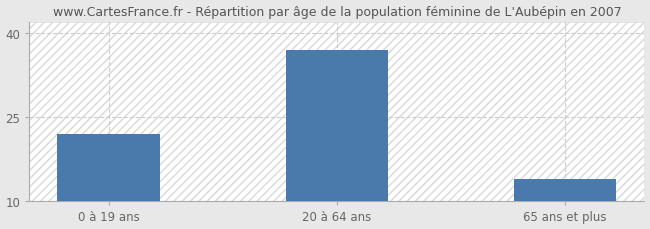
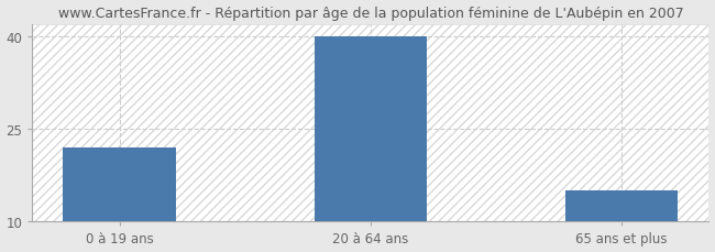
20 à 64 ans: 37 -> 40
65 ans et plus: 14 -> 15
